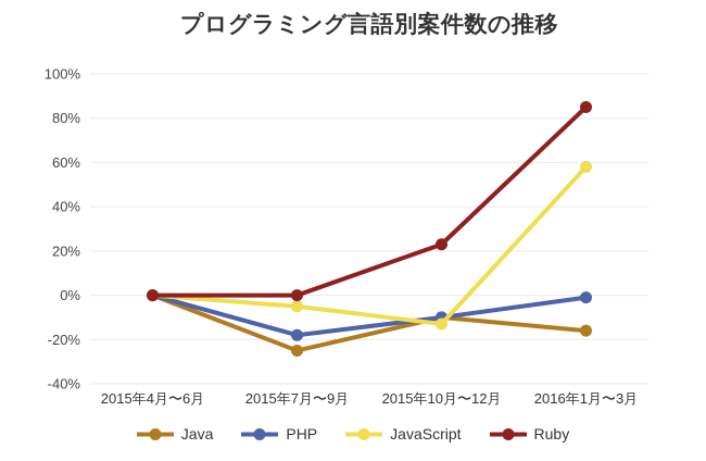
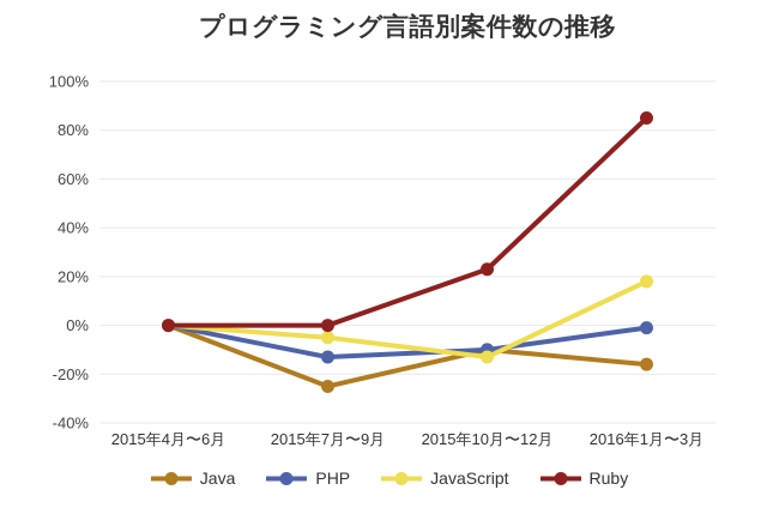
PHP/2015年7月〜9月: -18% -> -13%
JavaScript/2016年1月〜3月: 58% -> 18%
